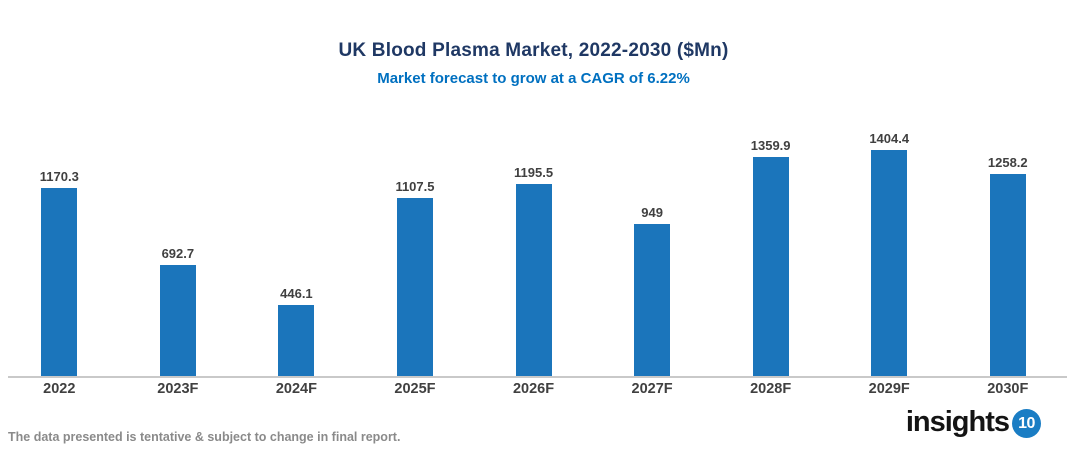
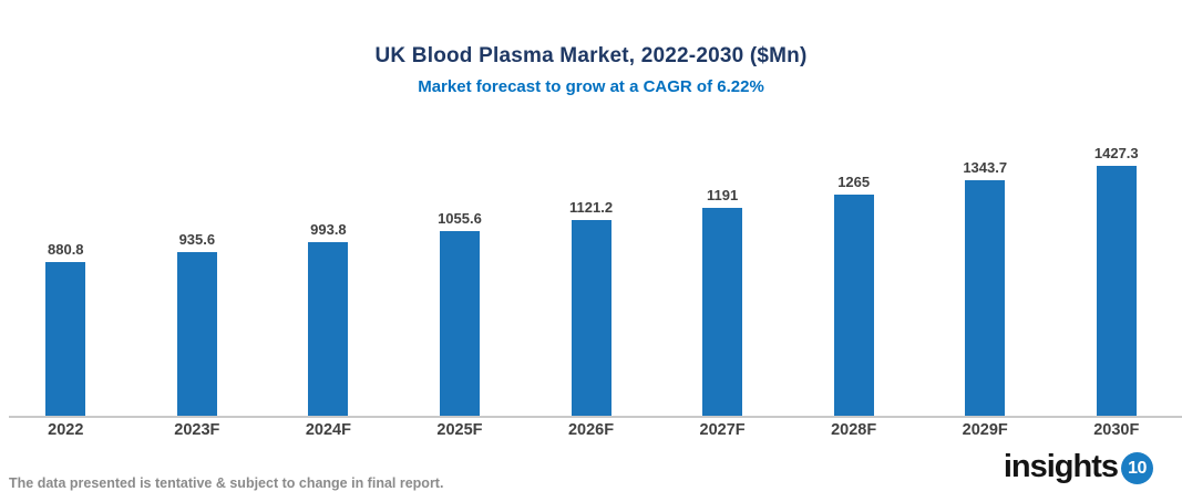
2022: 1170.3 -> 880.8
2023F: 692.7 -> 935.6
2024F: 446.1 -> 993.8
2025F: 1107.5 -> 1055.6
2026F: 1195.5 -> 1121.2
2027F: 949 -> 1191
2028F: 1359.9 -> 1265
2029F: 1404.4 -> 1343.7
2030F: 1258.2 -> 1427.3
